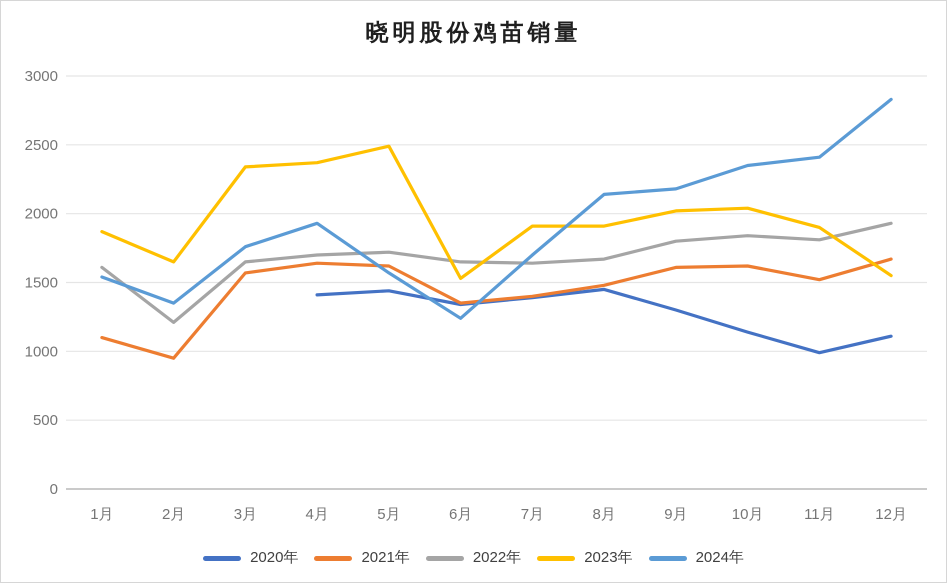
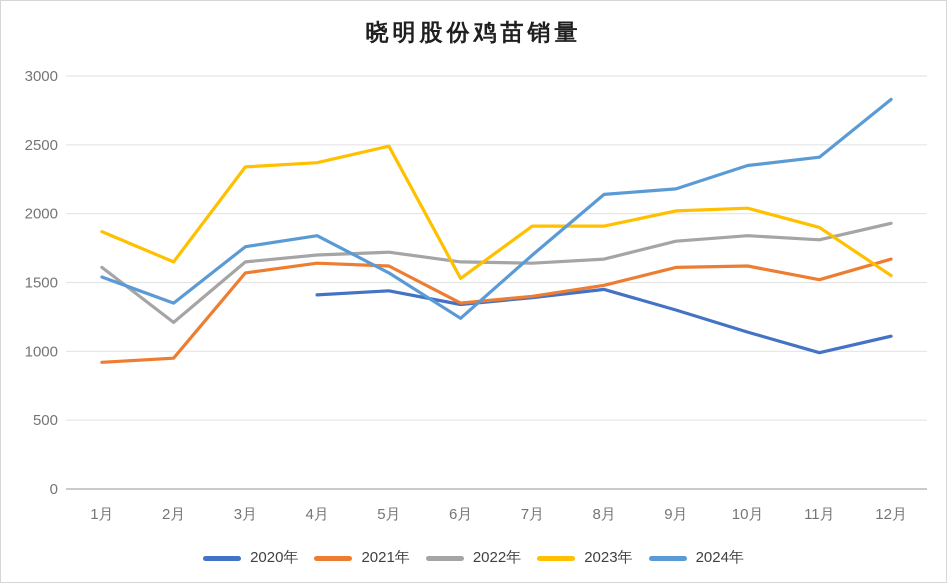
2021年/1月: 1100 -> 920
2024年/4月: 1930 -> 1840
